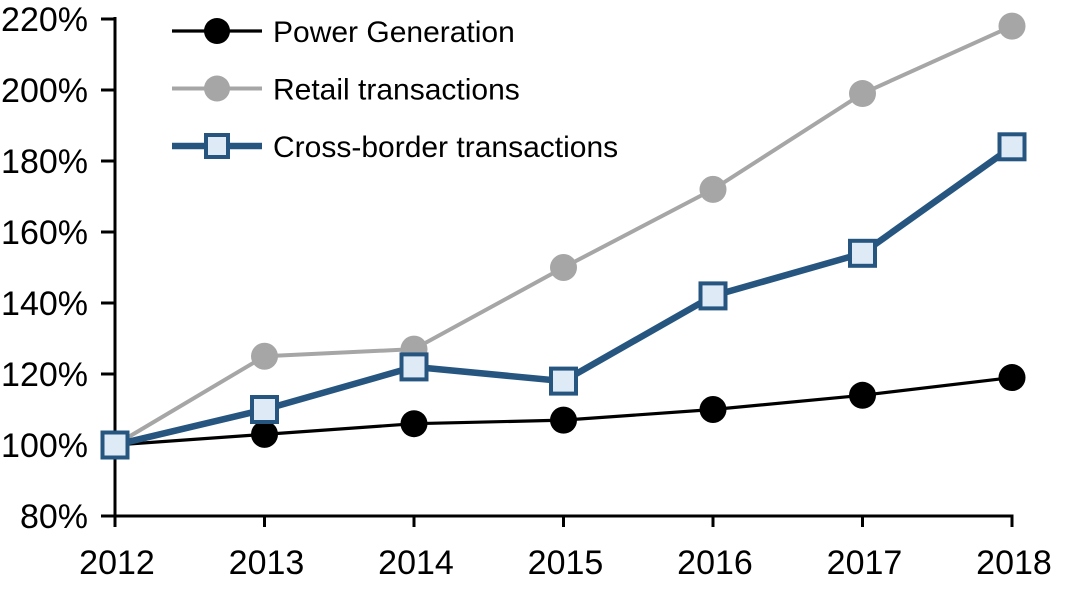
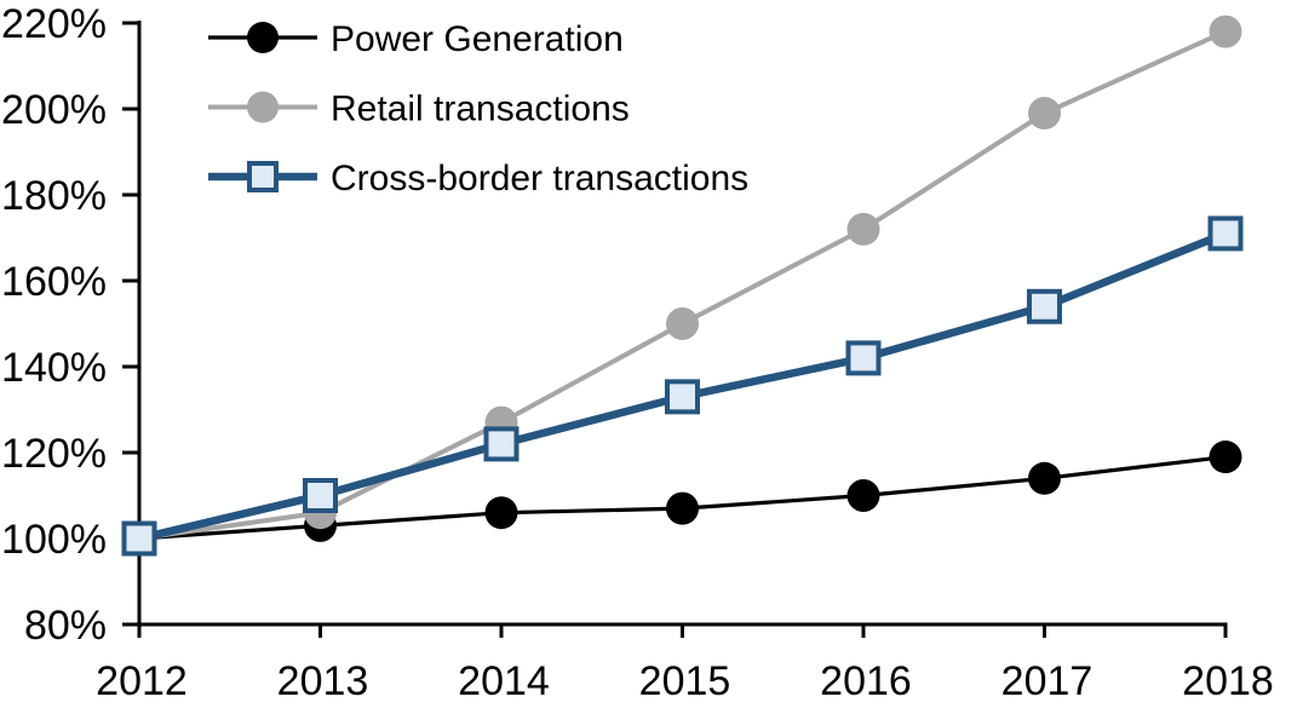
Retail transactions/2013: 125% -> 106%
Cross-border transactions/2015: 118% -> 133%
Cross-border transactions/2018: 184% -> 171%
